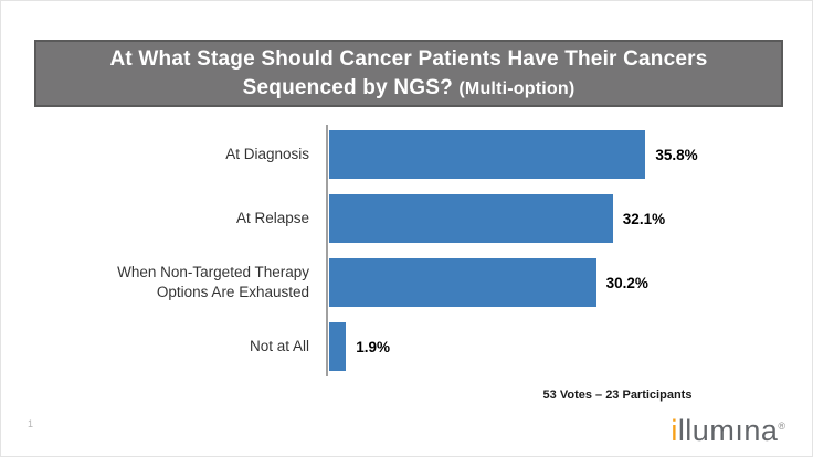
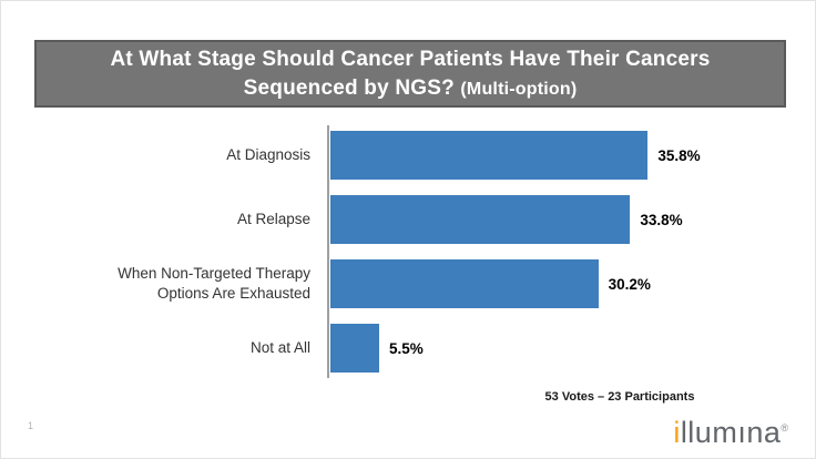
At Relapse: 32.1% -> 33.8%
Not at All: 1.9% -> 5.5%
